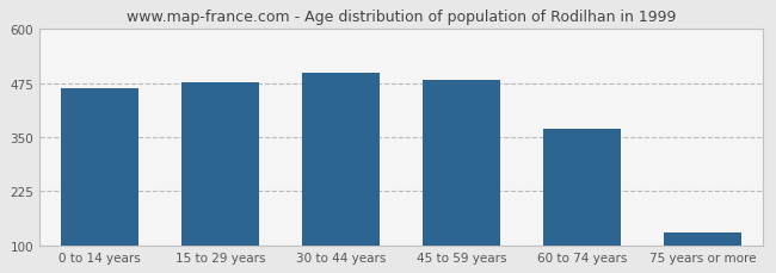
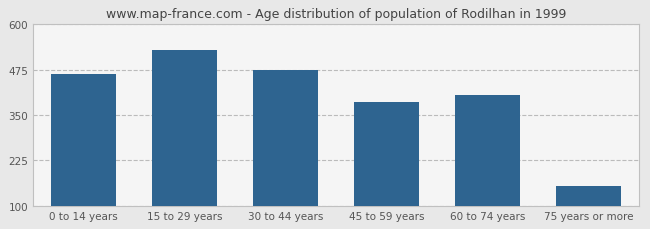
15 to 29 years: 477 -> 530
30 to 44 years: 500 -> 475
45 to 59 years: 483 -> 385
60 to 74 years: 370 -> 405
75 years or more: 130 -> 155
